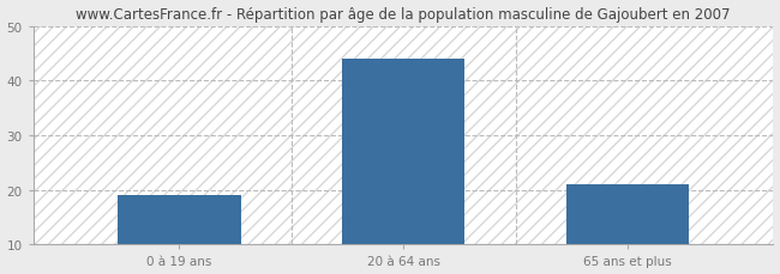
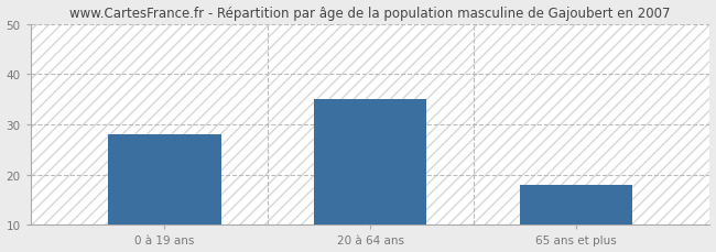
0 à 19 ans: 19 -> 28
20 à 64 ans: 44 -> 35
65 ans et plus: 21 -> 18
